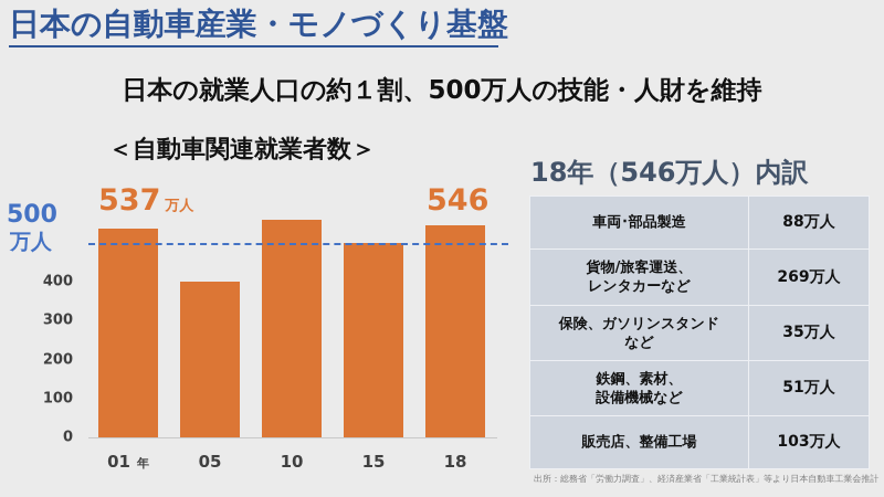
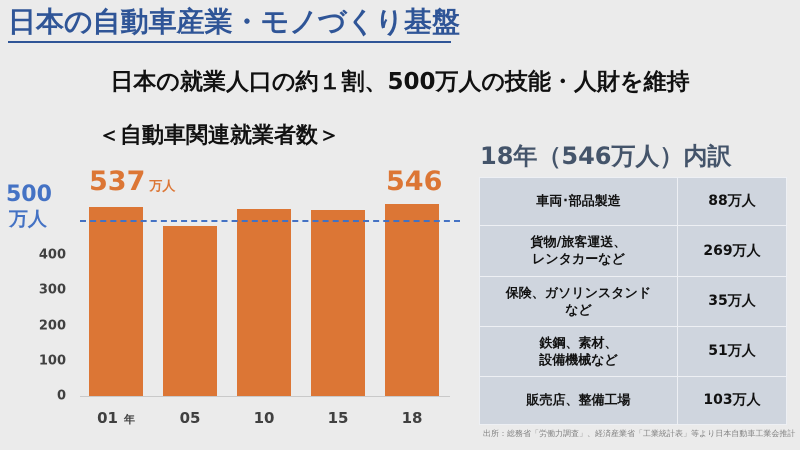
05: 400 -> 480
10: 560 -> 530
15: 500 -> 530
